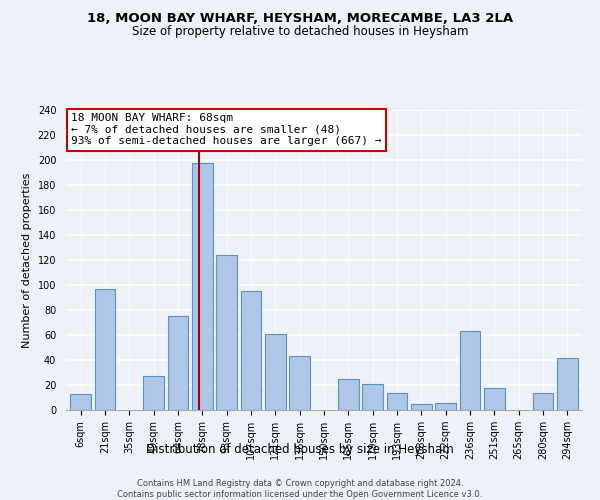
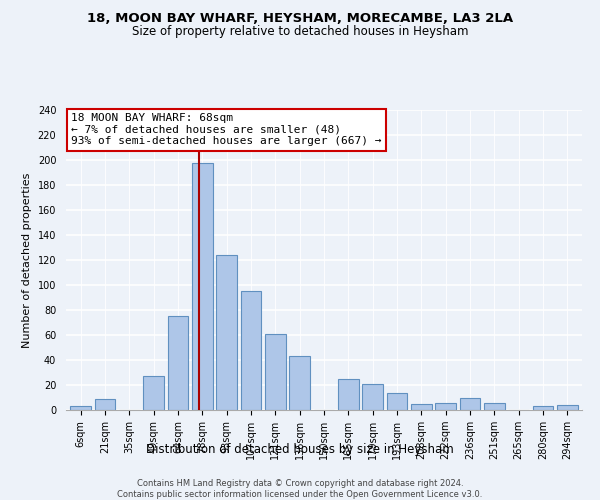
6sqm: 13 -> 3
21sqm: 97 -> 9
236sqm: 63 -> 10
251sqm: 18 -> 6
280sqm: 14 -> 3
294sqm: 42 -> 4
